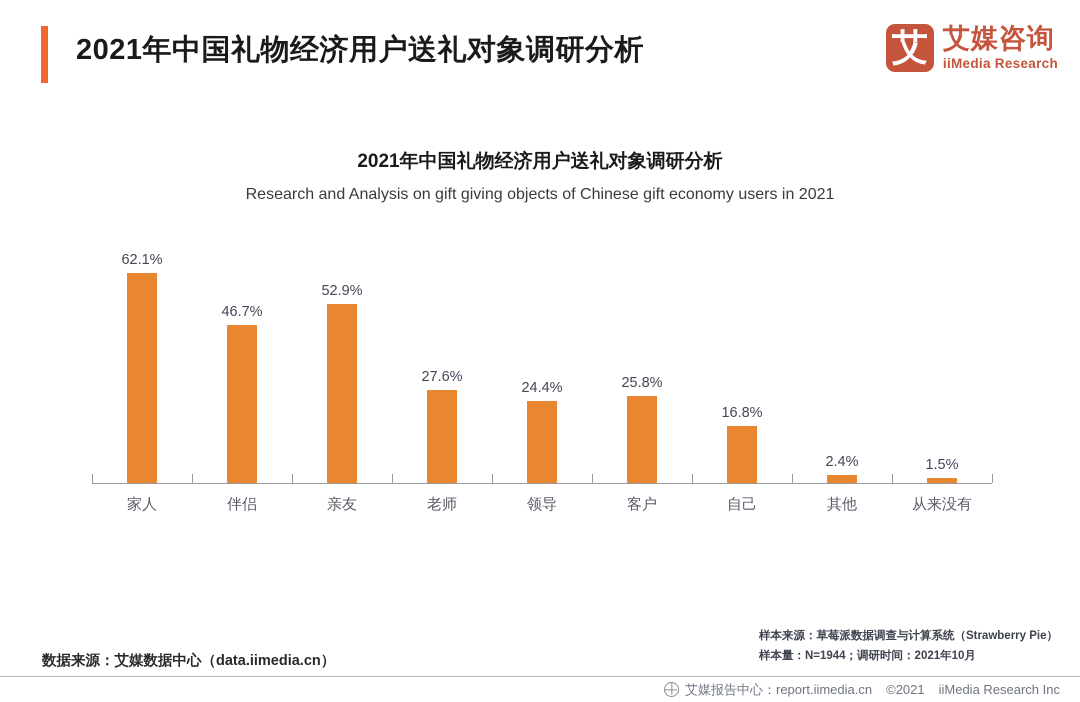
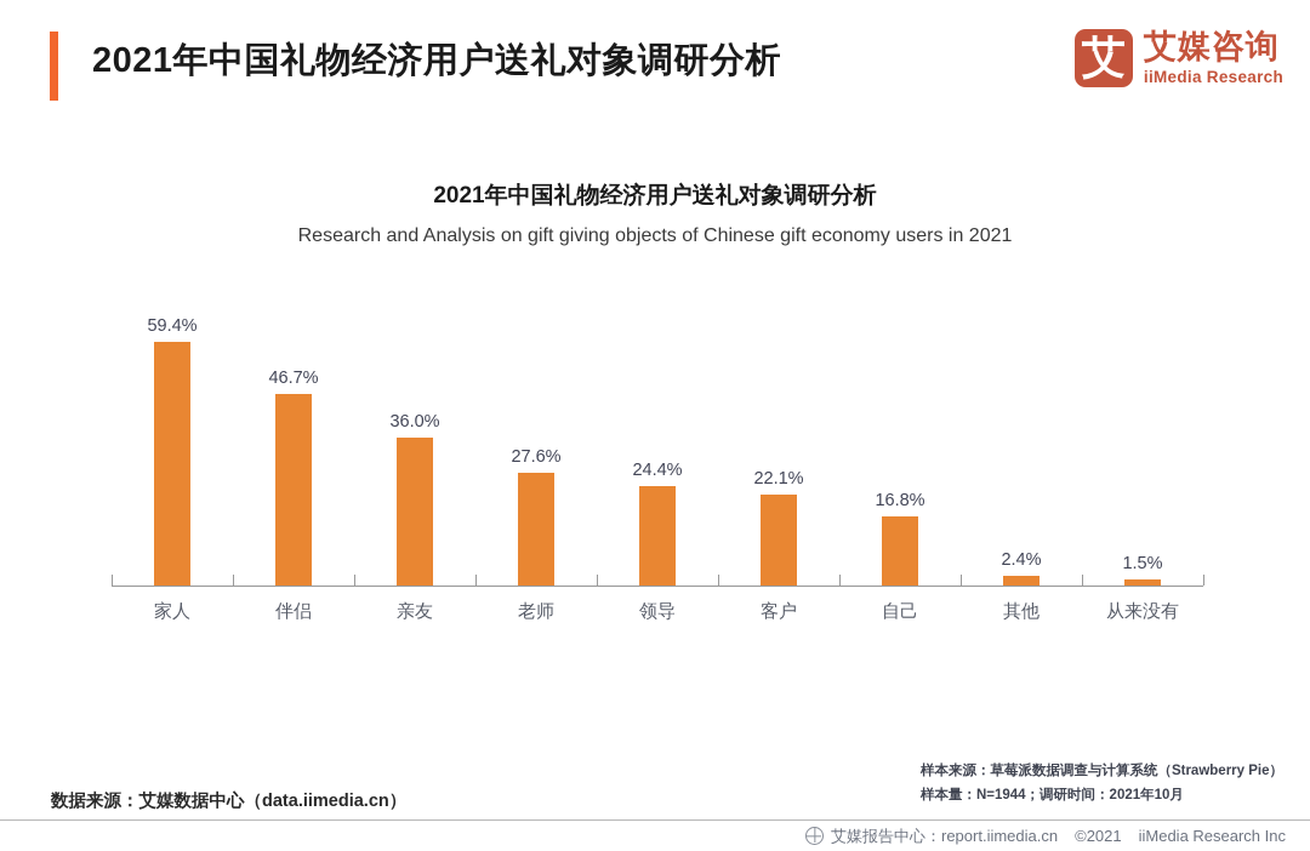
家人: 62.1% -> 59.4%
亲友: 52.9% -> 36.0%
客户: 25.8% -> 22.1%
